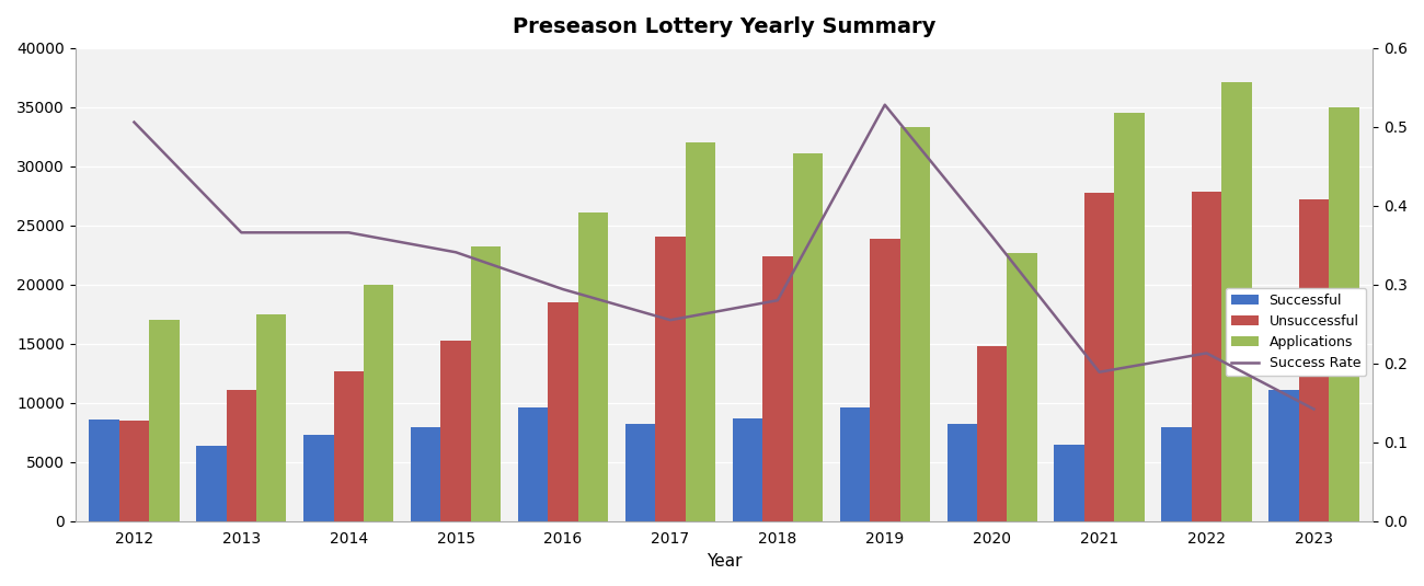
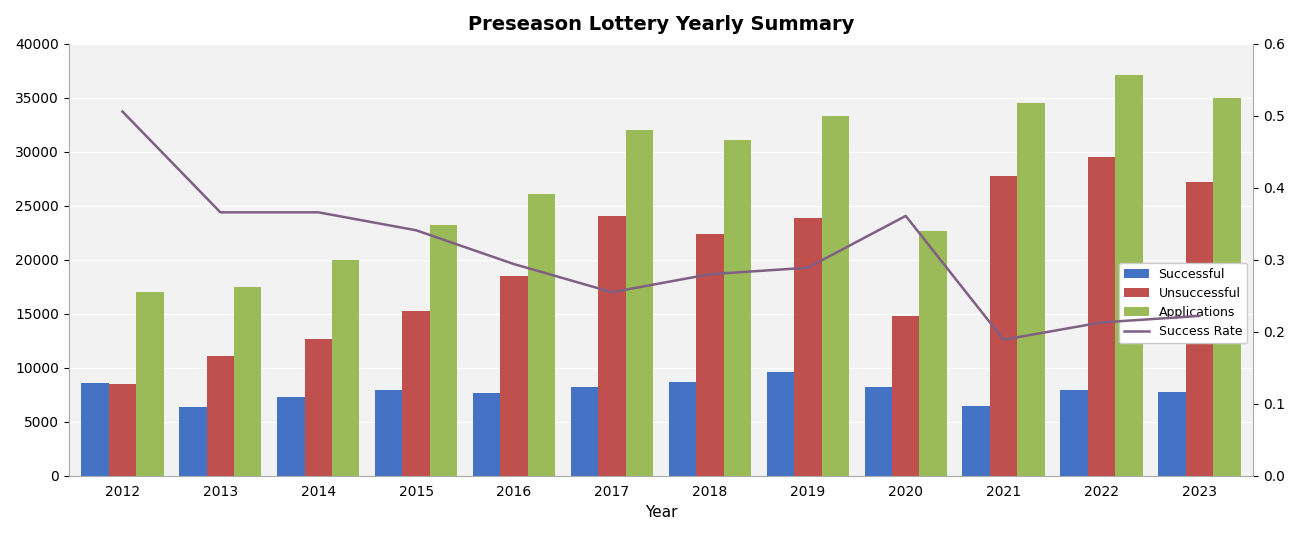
Successful/2016: 9600 -> 7700
Success Rate/2019: 0.528 -> 0.289
Unsuccessful/2022: 27900 -> 29500
Successful/2023: 11100 -> 7800
Success Rate/2023: 0.142 -> 0.222
